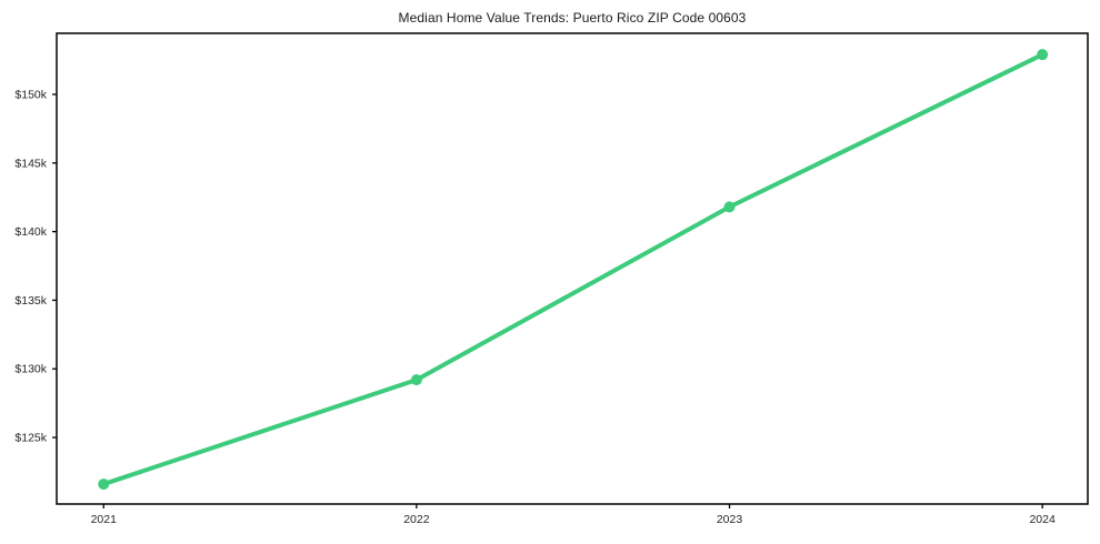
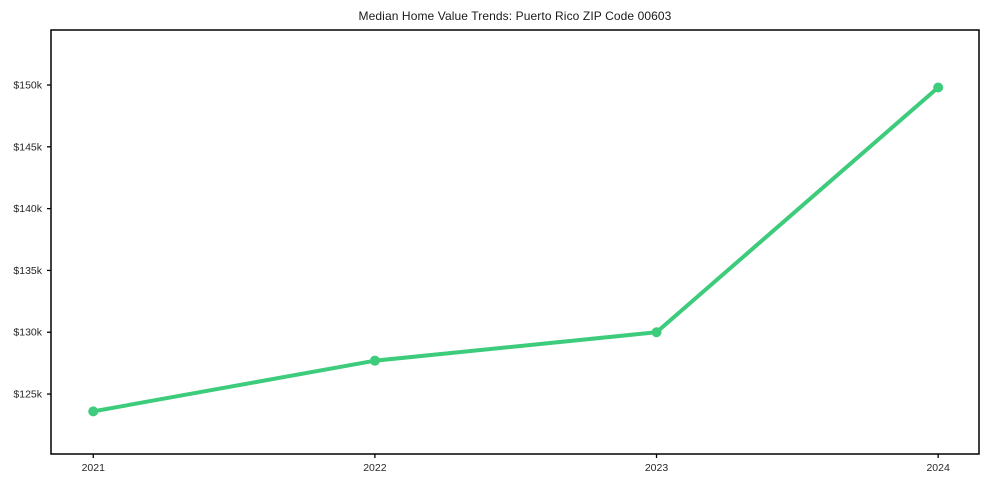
2021: $121.6k -> $123.6k
2022: $129.2k -> $127.7k
2023: $141.8k -> $130.0k
2024: $152.9k -> $149.8k
